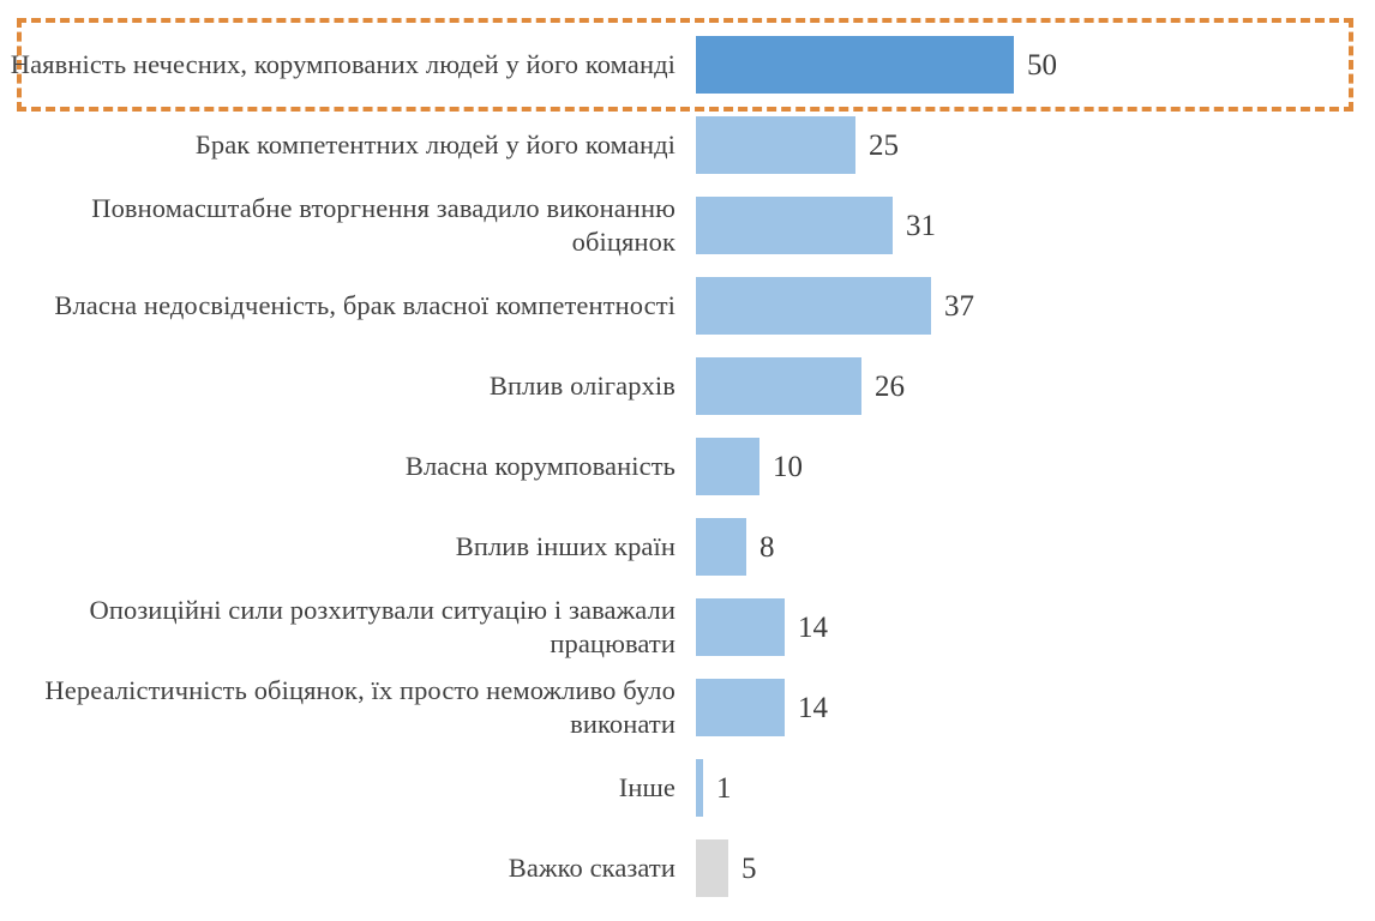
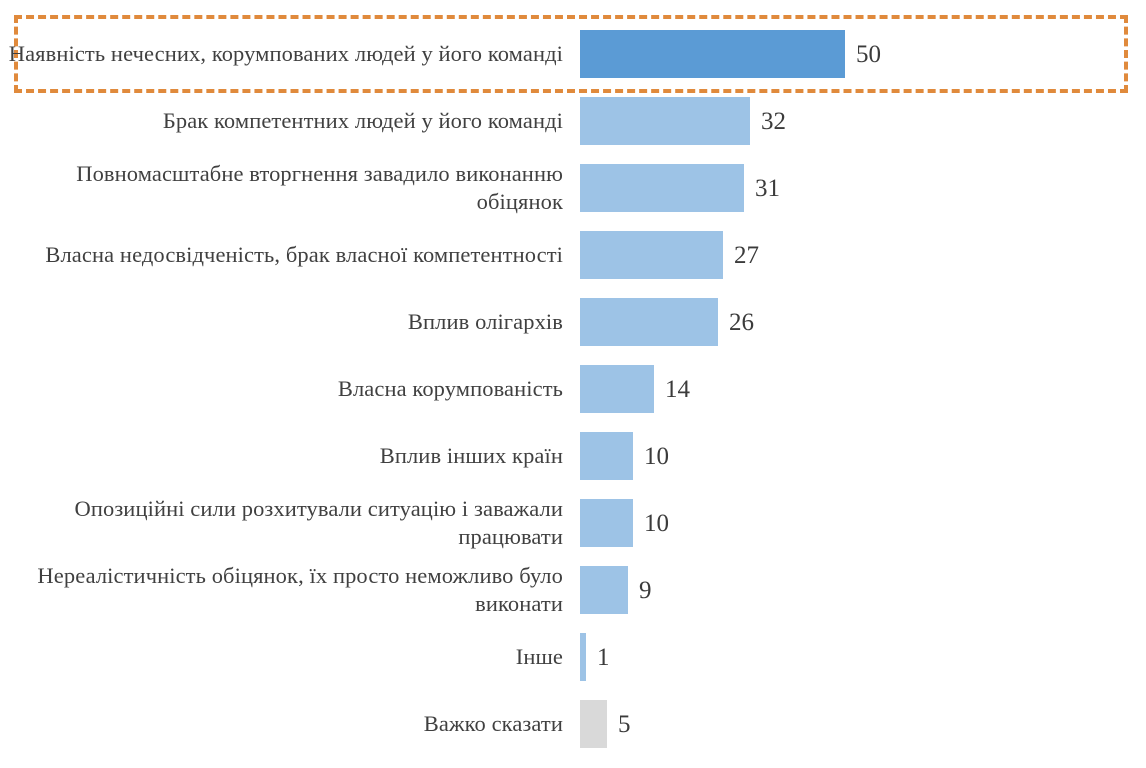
Брак компетентних людей у його команді: 25 -> 32
Власна недосвідченість, брак власної компетентності: 37 -> 27
Власна корумпованість: 10 -> 14
Вплив інших країн: 8 -> 10
Опозиційні сили розхитували ситуацію і заважали працювати: 14 -> 10
Нереалістичність обіцянок, їх просто неможливо було виконати: 14 -> 9
